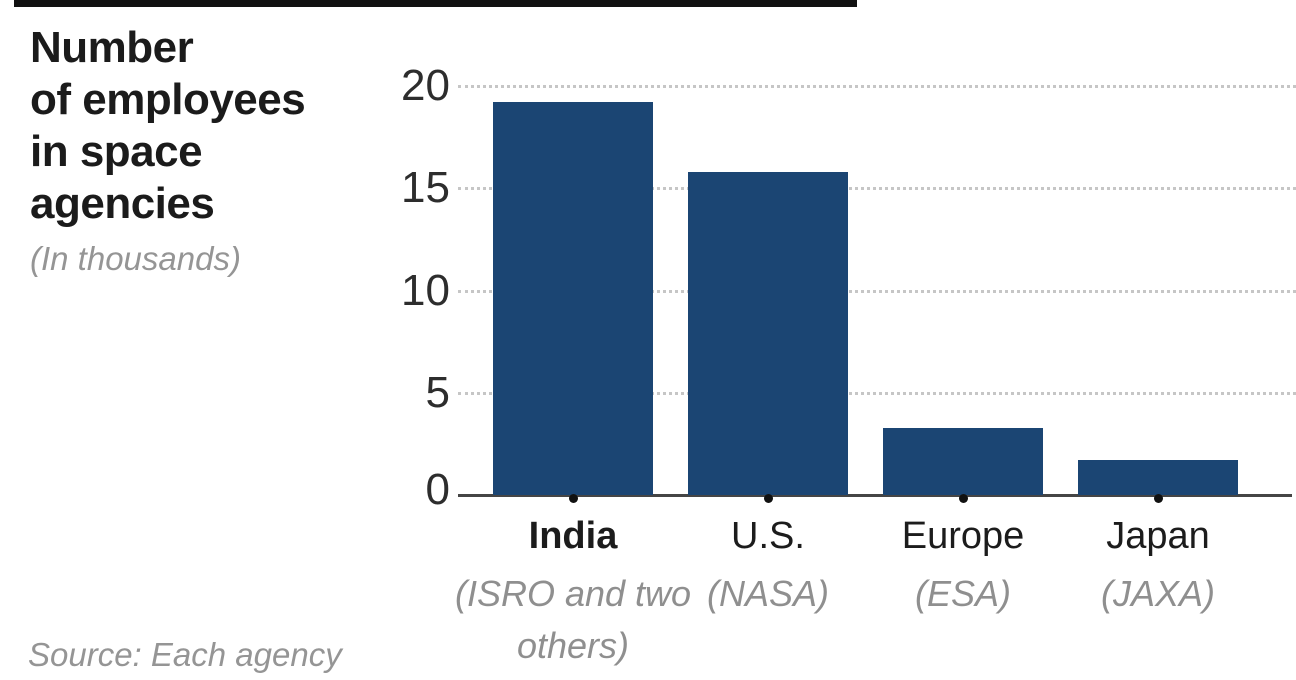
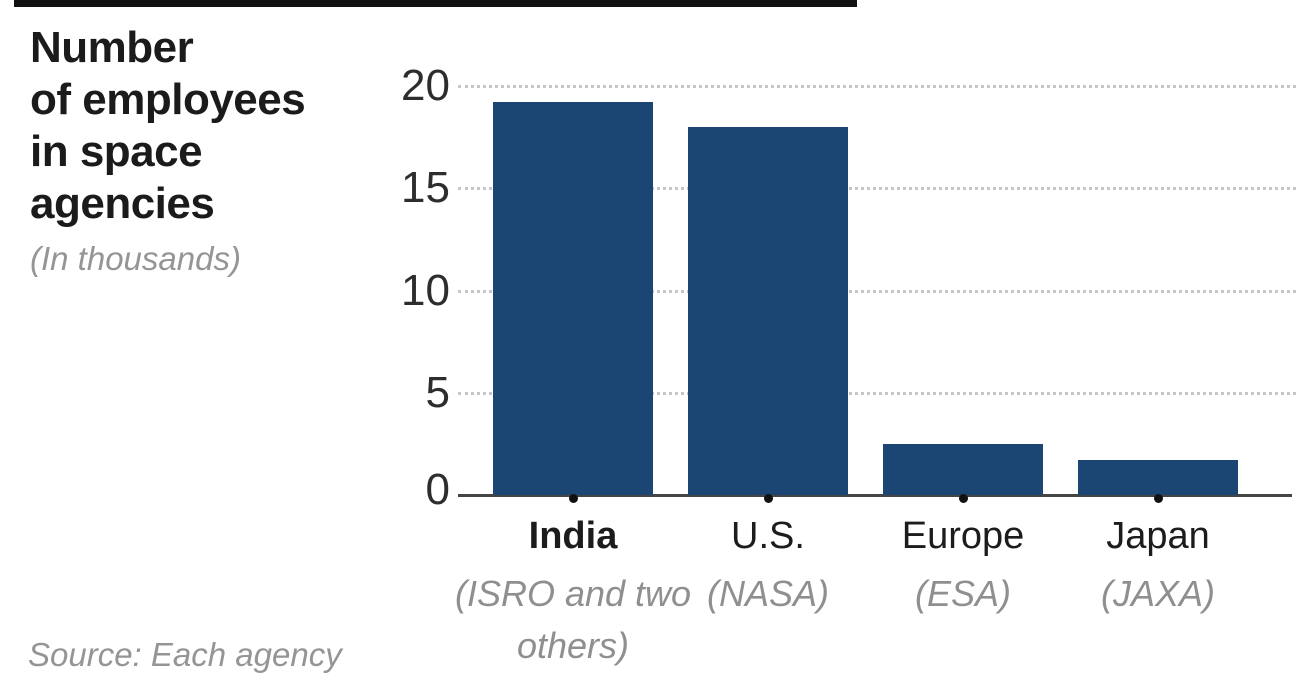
U.S.: 15.8 -> 18.0
Europe: 3.3 -> 2.5
